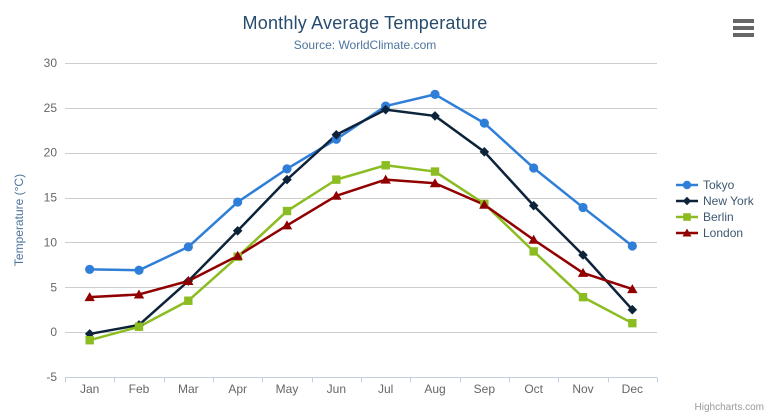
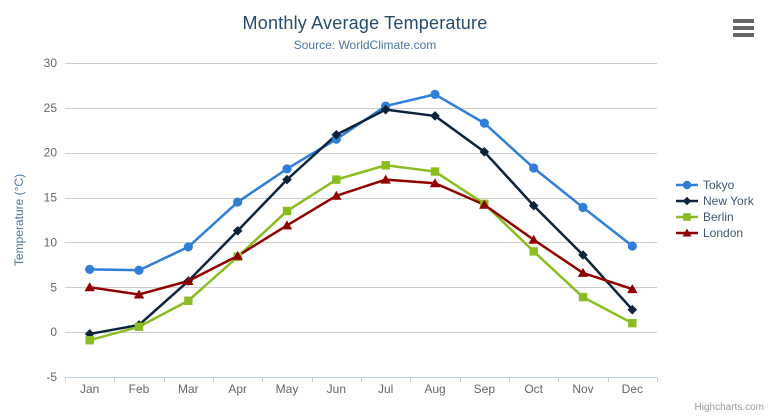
London/Jan: 4 -> 5
